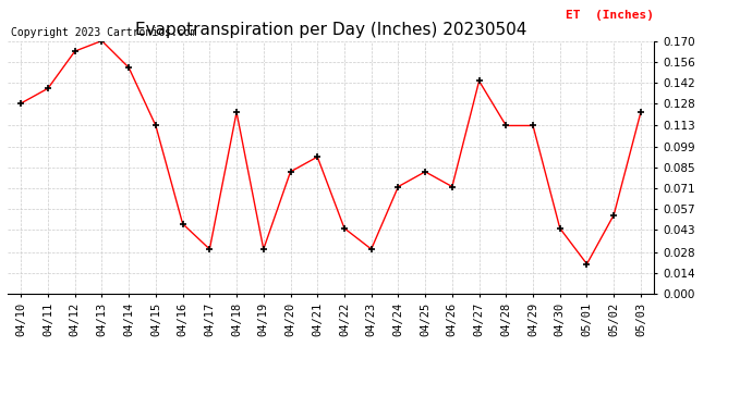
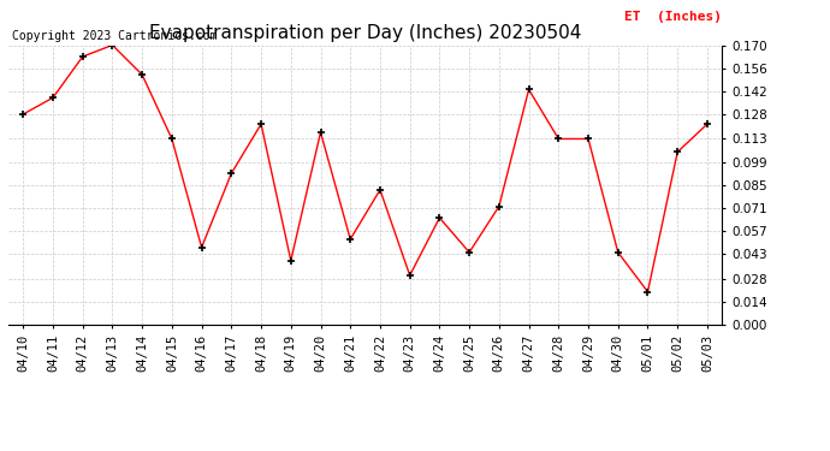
04/17: 0.030 -> 0.092
04/19: 0.030 -> 0.039
04/20: 0.082 -> 0.117
04/21: 0.092 -> 0.052
04/22: 0.044 -> 0.082
04/24: 0.072 -> 0.065
04/25: 0.082 -> 0.044
05/02: 0.053 -> 0.105
